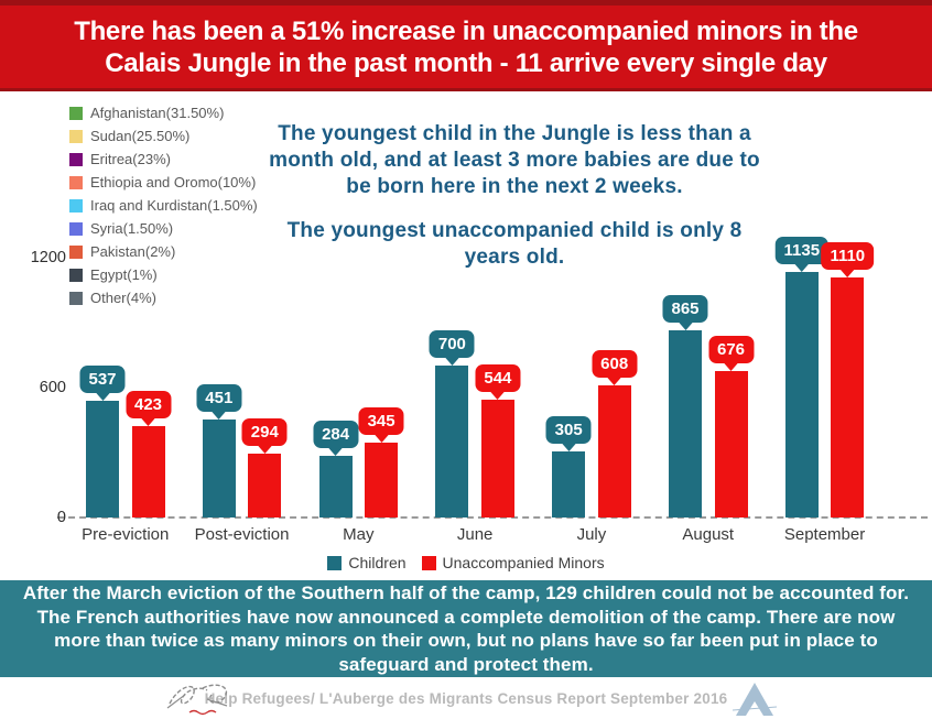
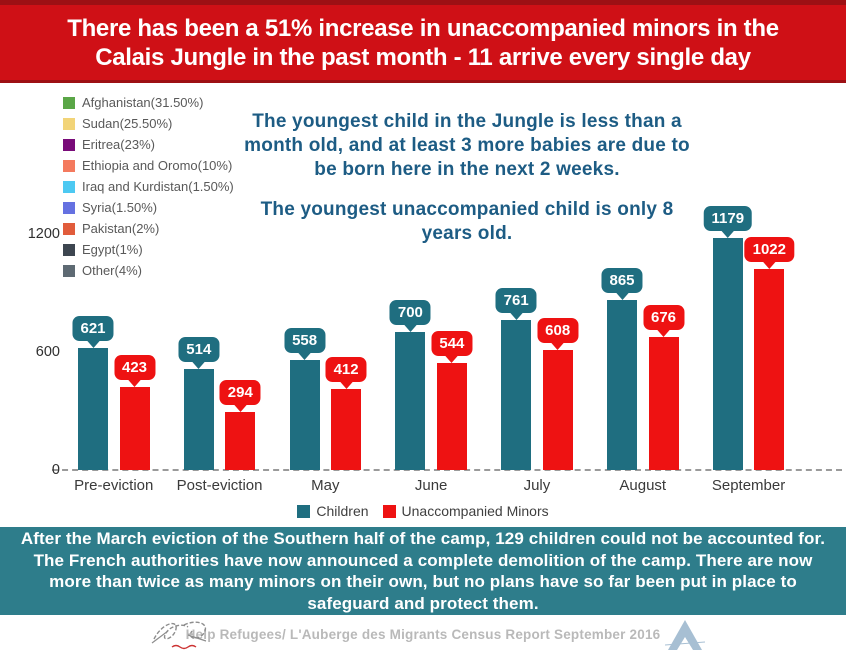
Children/Pre-eviction: 537 -> 621
Children/Post-eviction: 451 -> 514
Children/May: 284 -> 558
Unaccompanied Minors/May: 345 -> 412
Children/July: 305 -> 761
Children/September: 1135 -> 1179
Unaccompanied Minors/September: 1110 -> 1022
